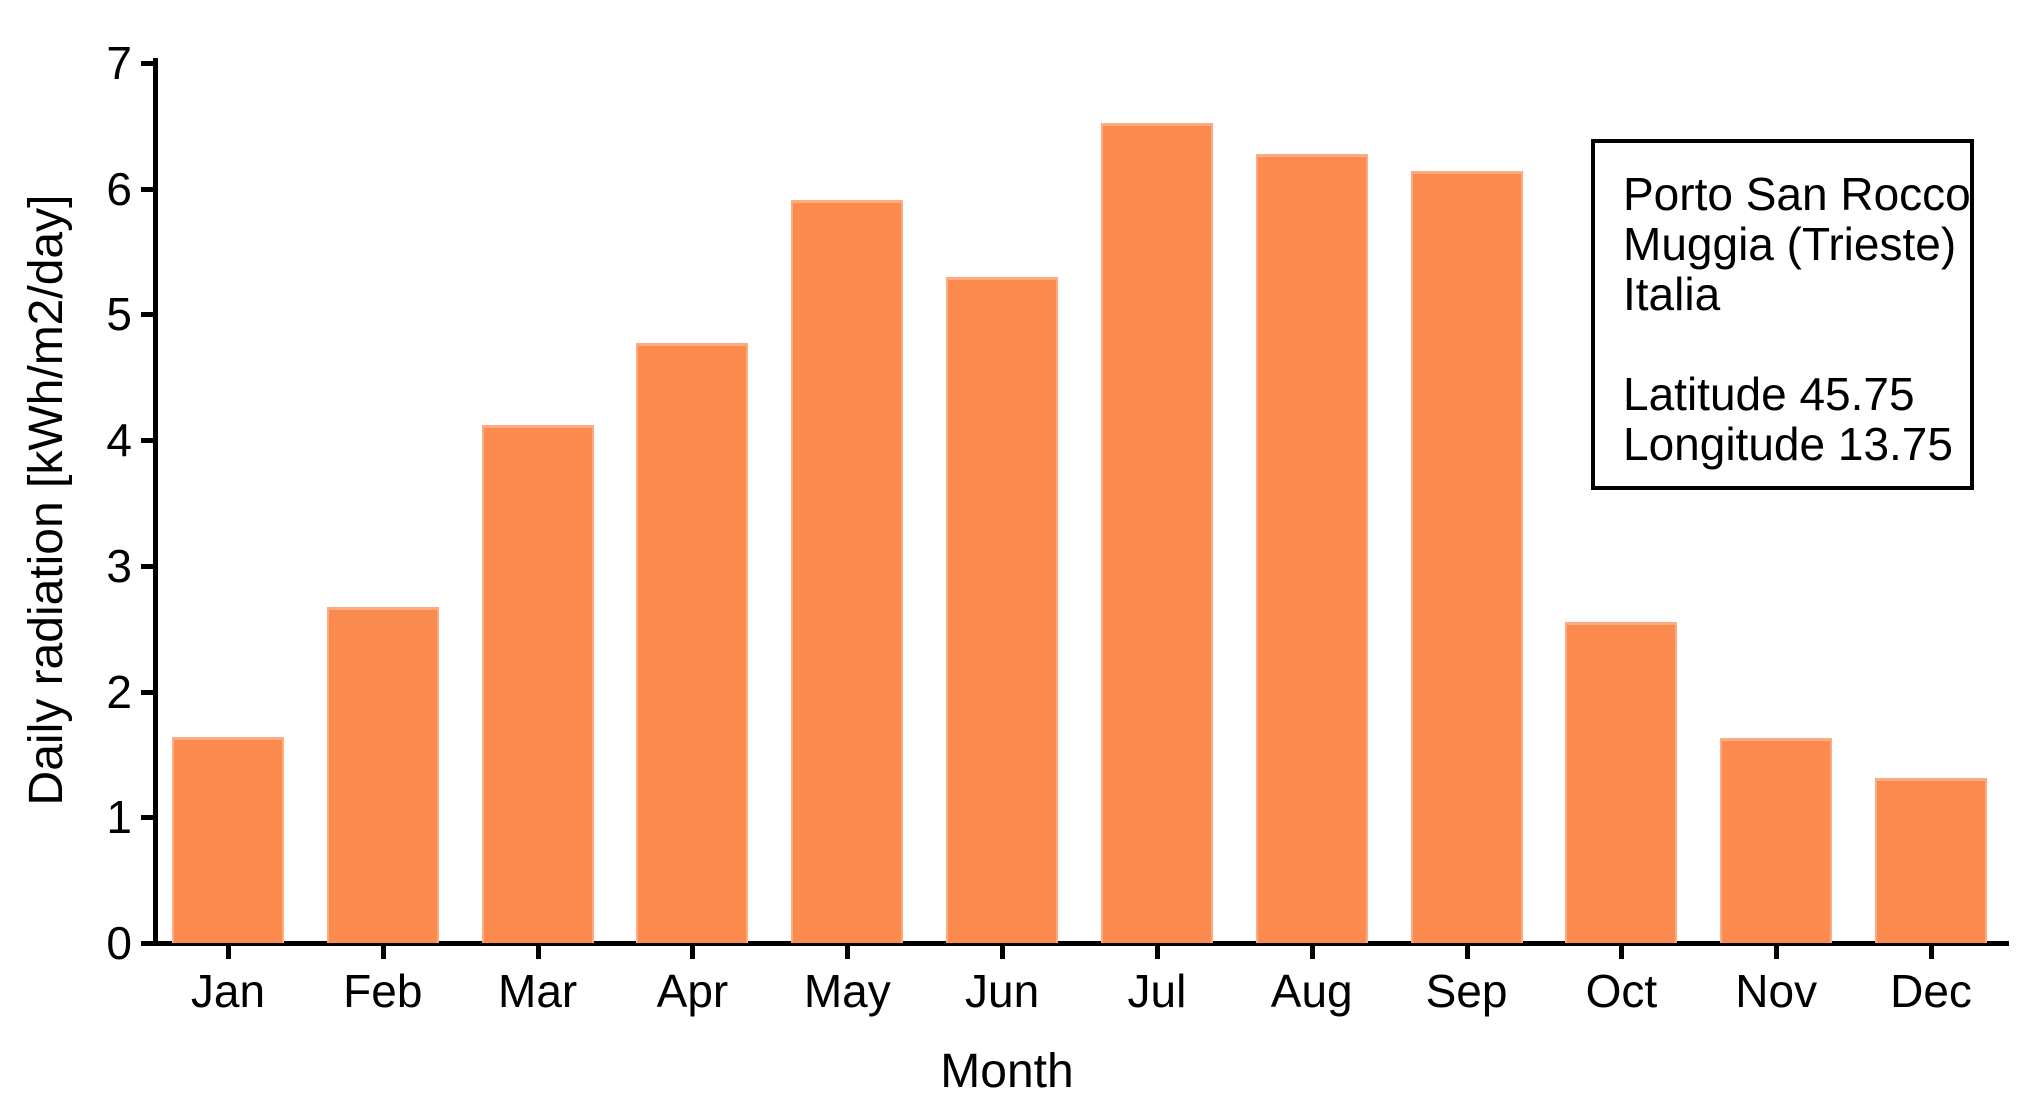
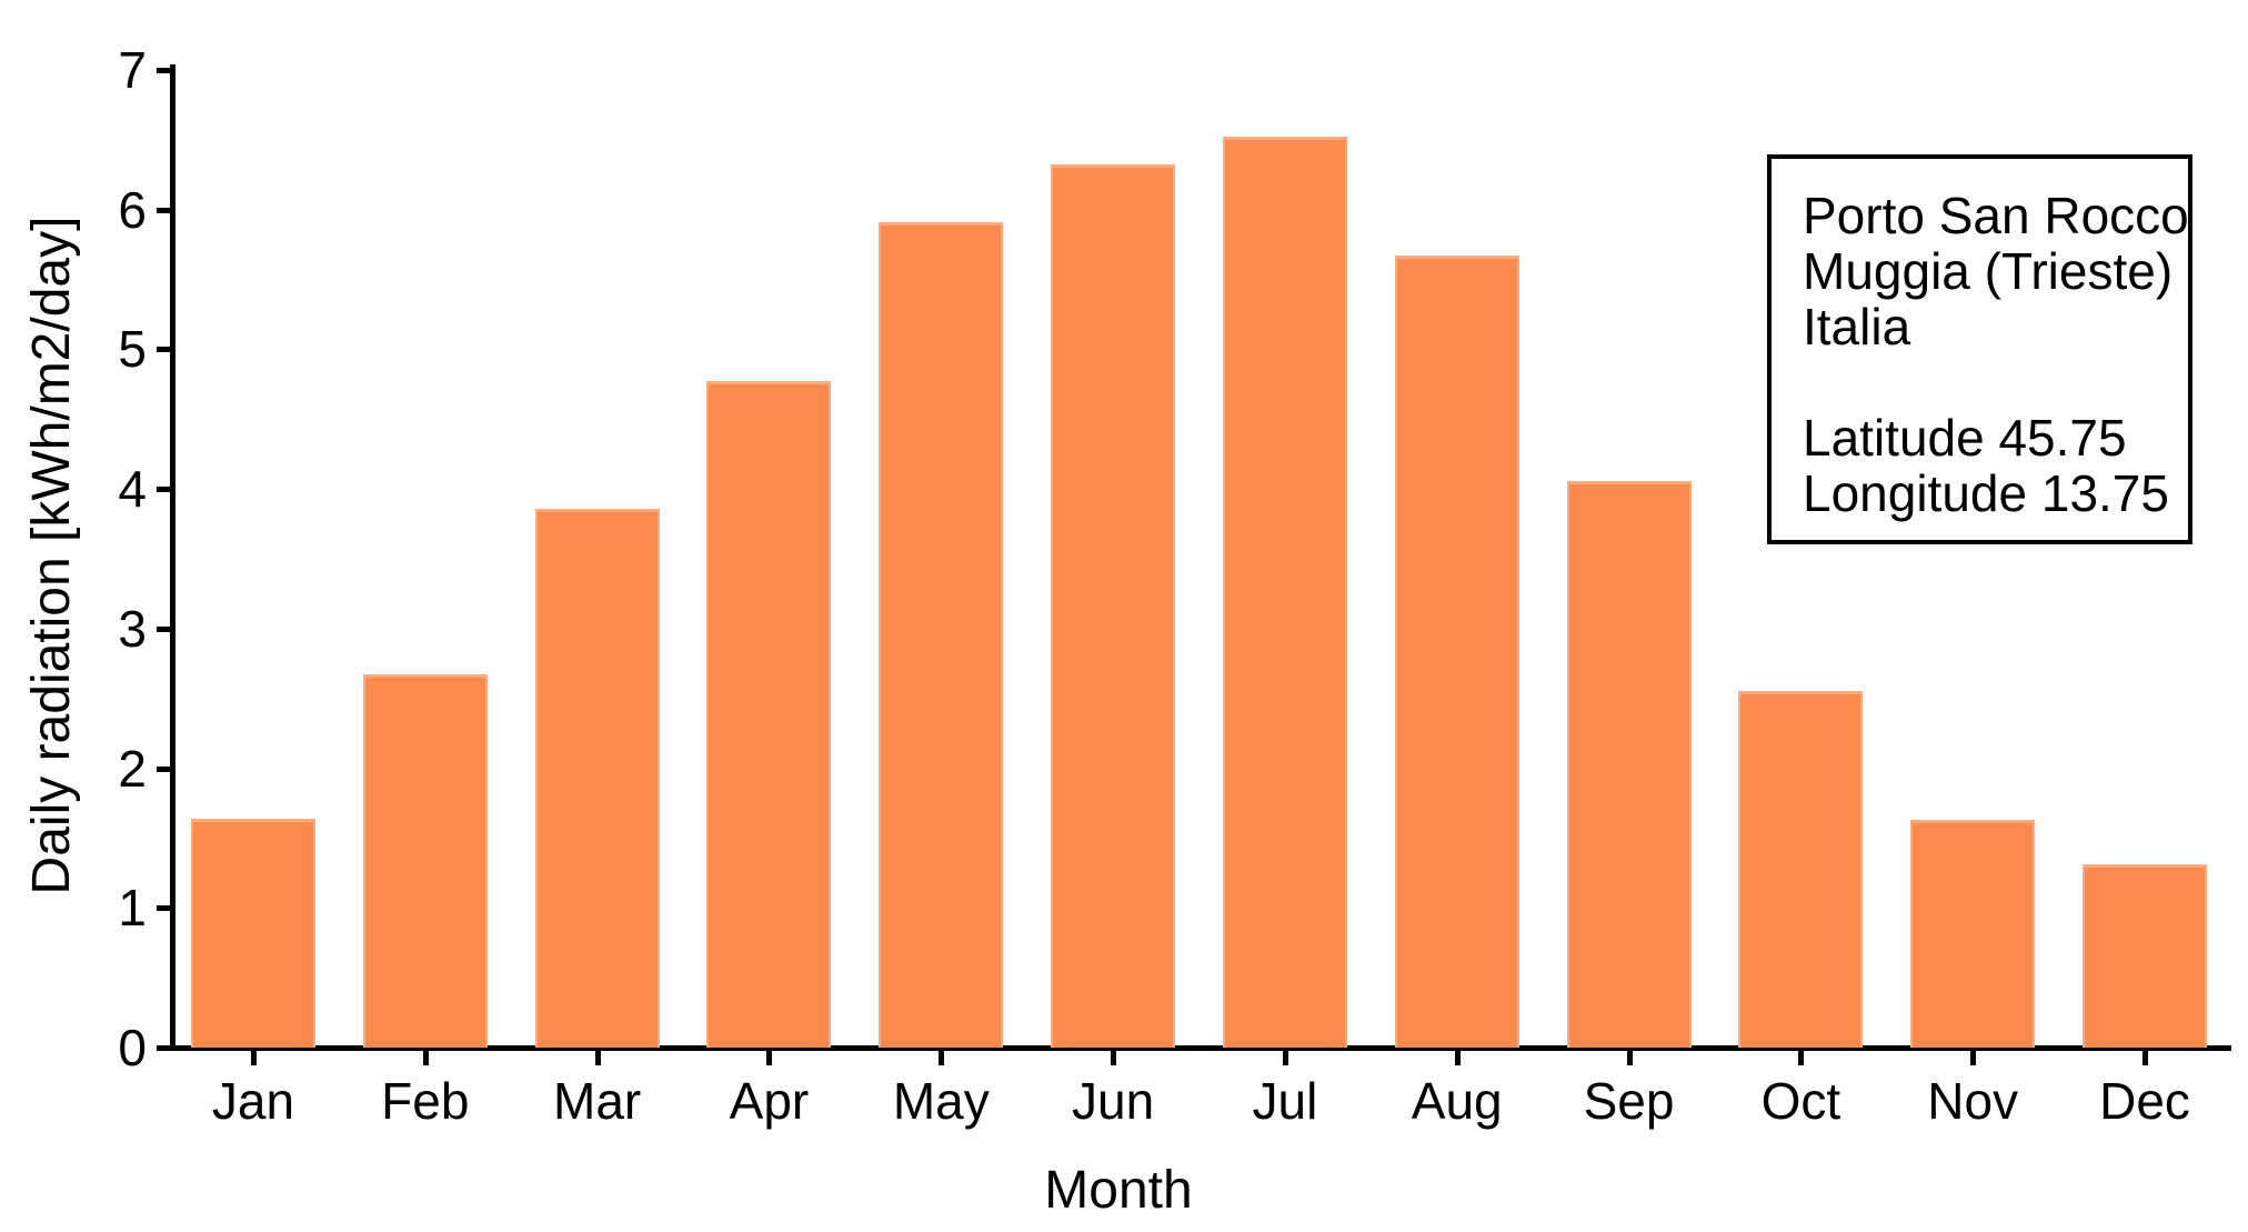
Mar: 4.12 -> 3.86
Jun: 5.30 -> 6.32
Aug: 6.28 -> 5.67
Sep: 6.14 -> 4.06
